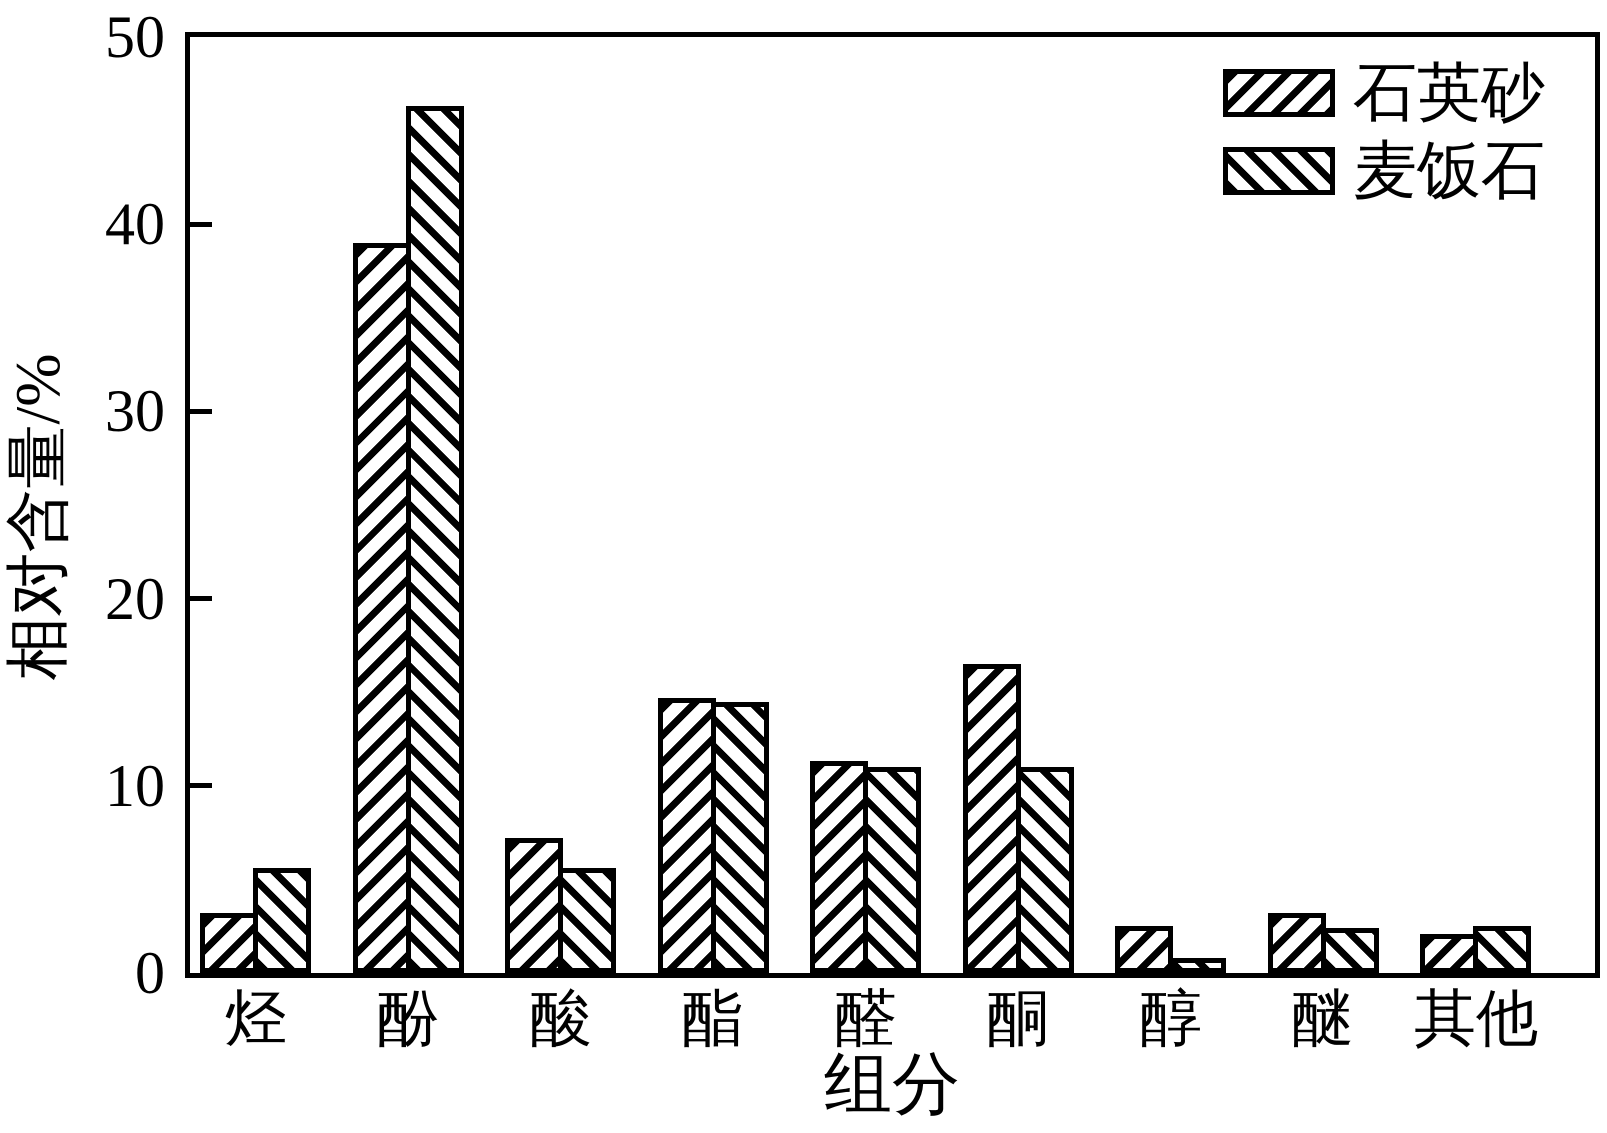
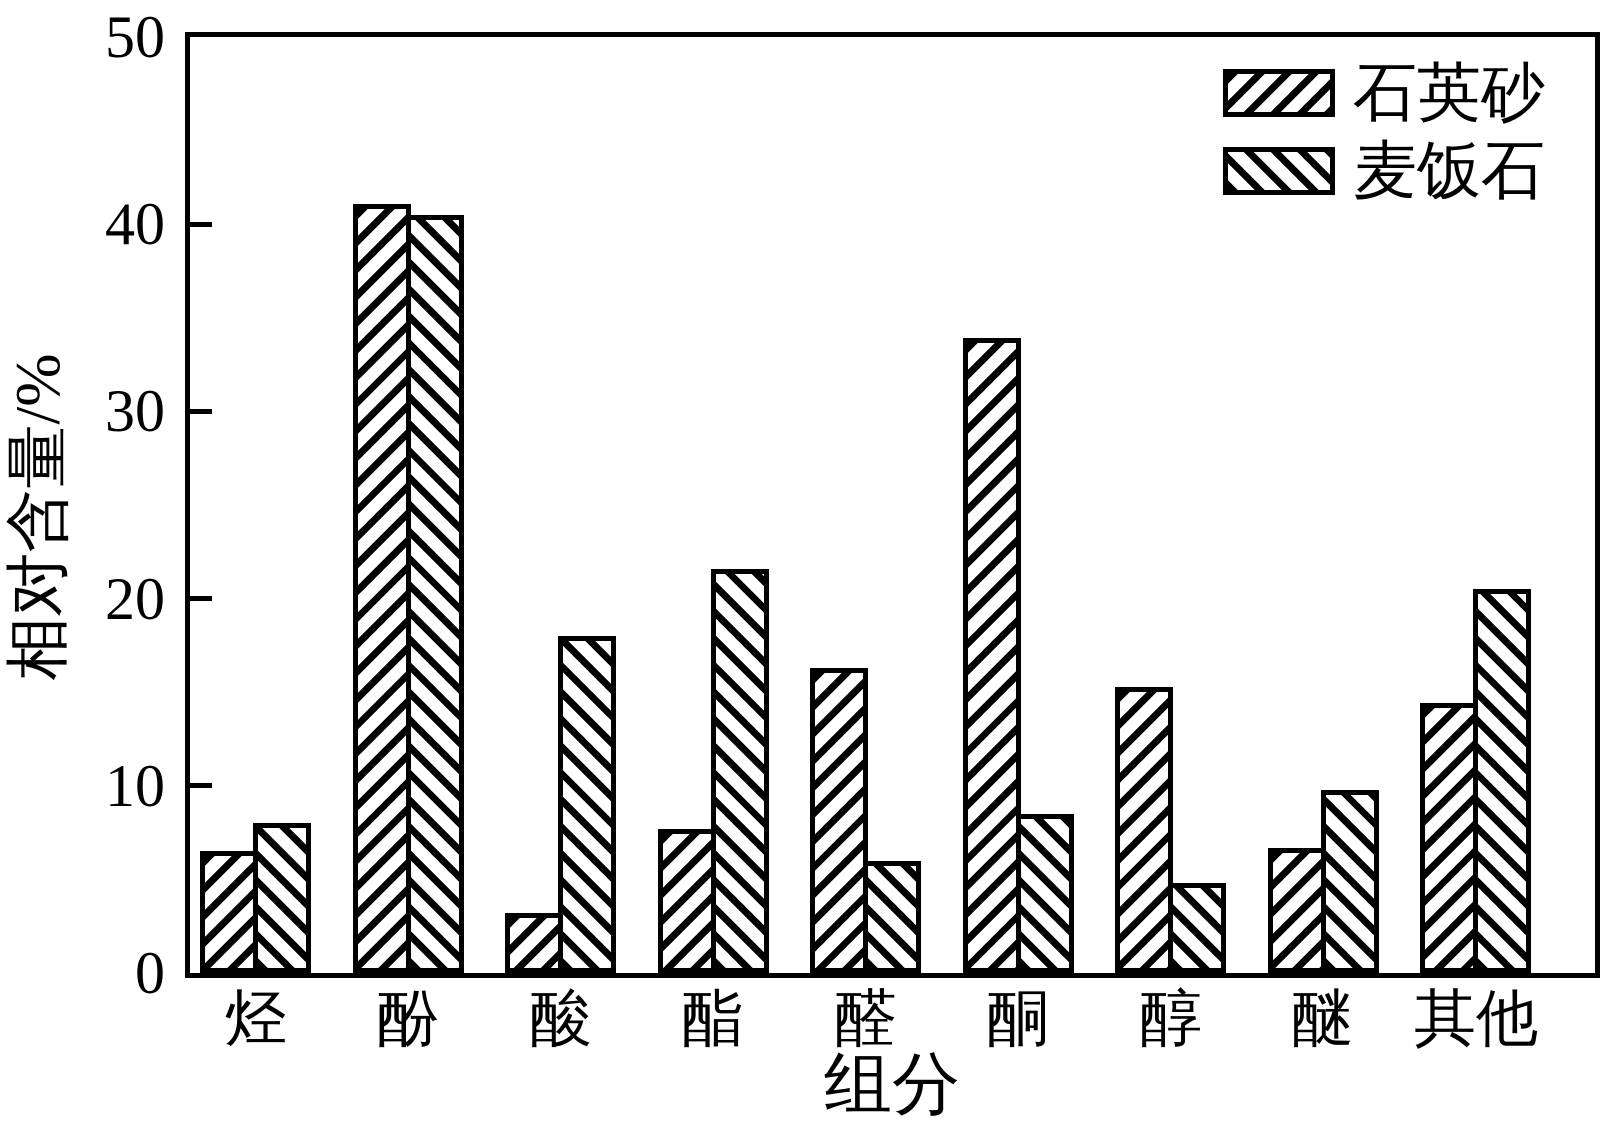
石英砂/烃: 3.2 -> 6.5
麦饭石/烃: 5.6 -> 8.0
石英砂/酚: 39.0 -> 41.1
麦饭石/酚: 46.3 -> 40.5
石英砂/酸: 7.2 -> 3.2
麦饭石/酸: 5.6 -> 18.0
石英砂/酯: 14.7 -> 7.7
麦饭石/酯: 14.5 -> 21.6
石英砂/醛: 11.3 -> 16.3
麦饭石/醛: 11.0 -> 6.0
石英砂/酮: 16.5 -> 33.9
麦饭石/酮: 11.0 -> 8.5
石英砂/醇: 2.5 -> 15.3
麦饭石/醇: 0.8 -> 4.8
石英砂/醚: 3.2 -> 6.7
麦饭石/醚: 2.4 -> 9.8
石英砂/其他: 2.1 -> 14.4
麦饭石/其他: 2.5 -> 20.5
